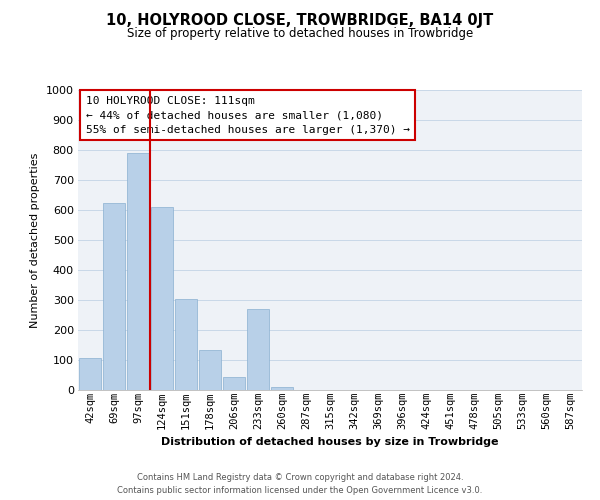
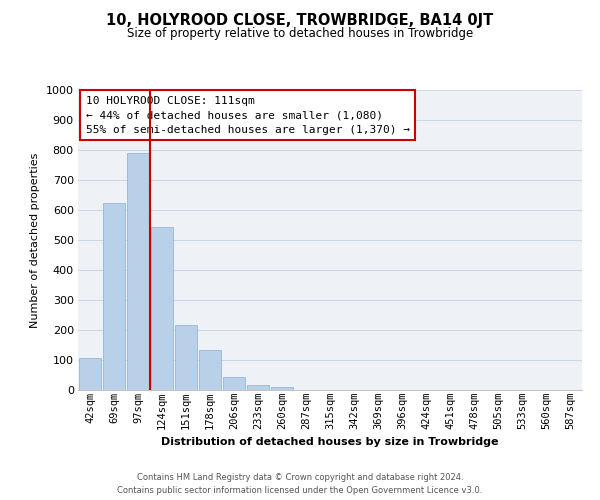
124sqm: 610 -> 545
151sqm: 305 -> 218
233sqm: 270 -> 18
